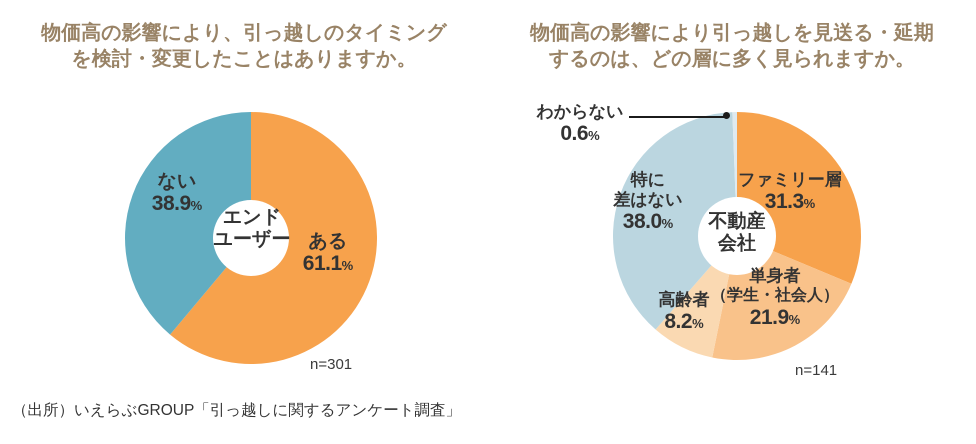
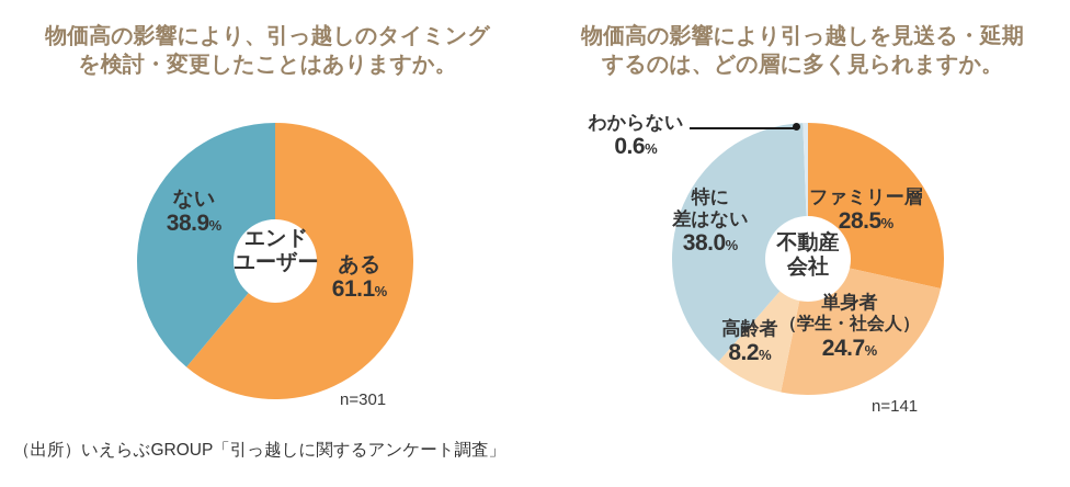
物価高の影響により引っ越しを見送る・延期するのは、どの層に多く見られますか。/ファミリー層: 31.3 -> 28.5
物価高の影響により引っ越しを見送る・延期するのは、どの層に多く見られますか。/単身者（学生・社会人）: 21.9 -> 24.7
